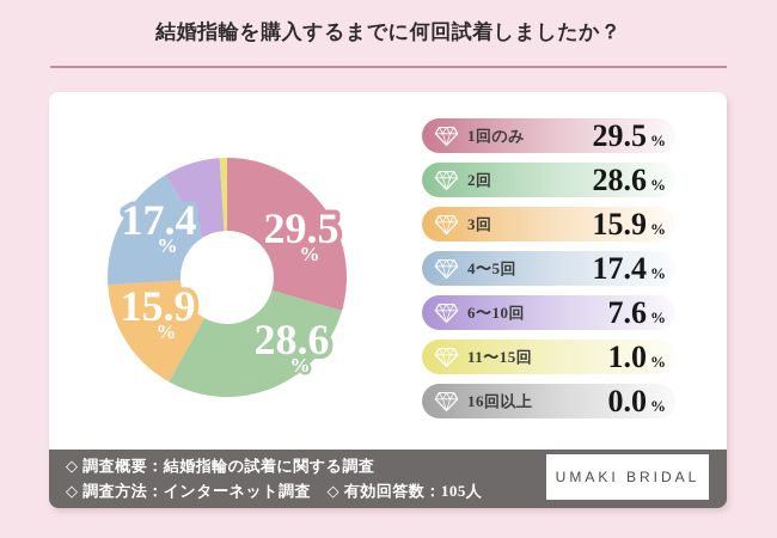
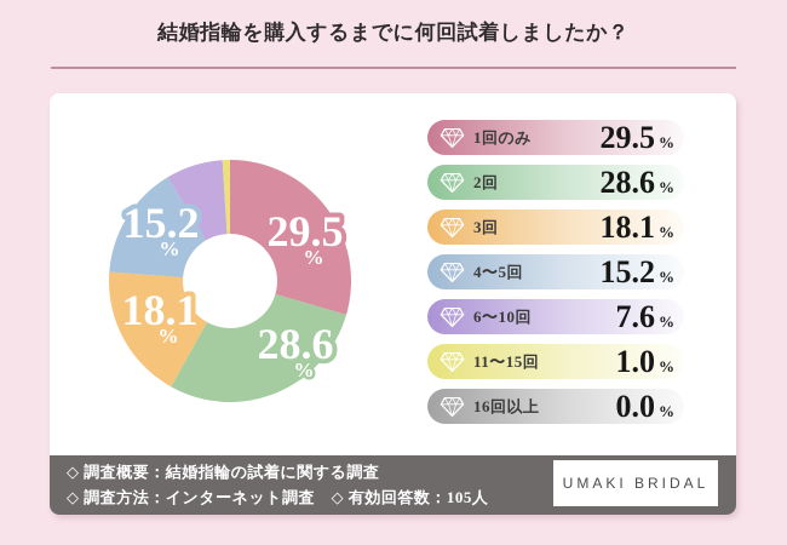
3回: 15.9 -> 18.1
4〜5回: 17.4 -> 15.2
